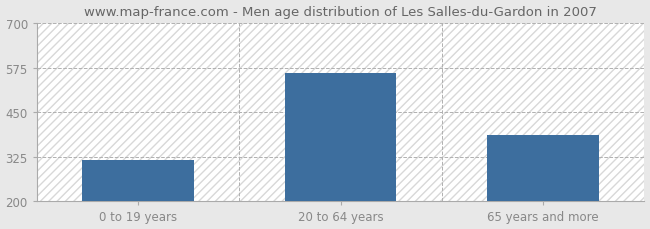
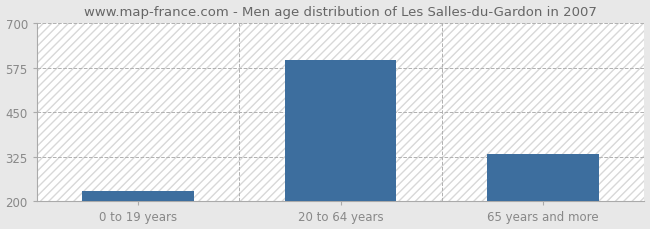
0 to 19 years: 315 -> 228
20 to 64 years: 560 -> 597
65 years and more: 385 -> 332
